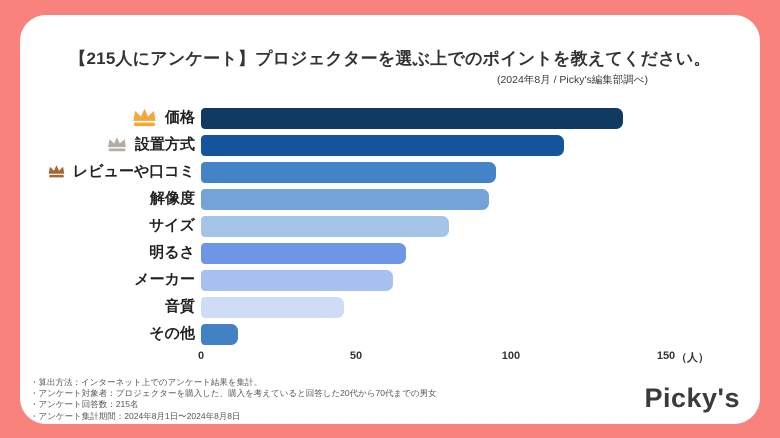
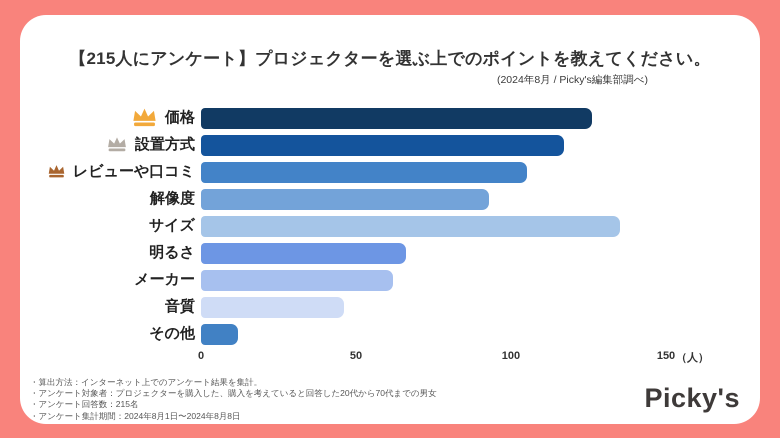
価格: 136 -> 126
レビューや口コミ: 95 -> 105
サイズ: 80 -> 135
